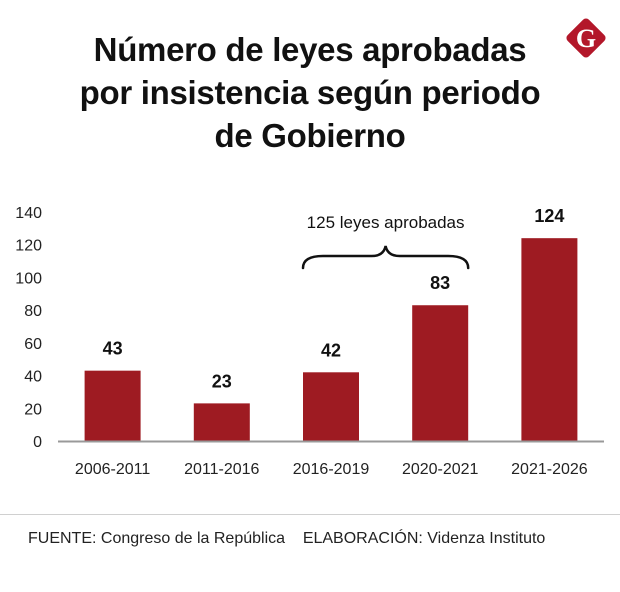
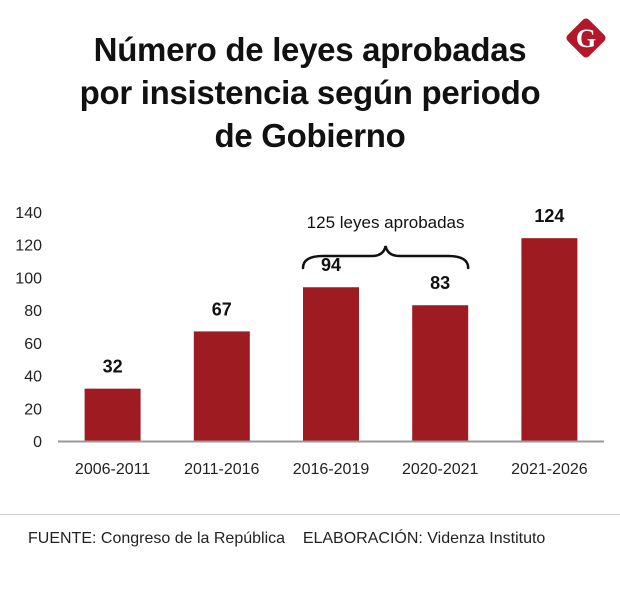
2006-2011: 43 -> 32
2011-2016: 23 -> 67
2016-2019: 42 -> 94
